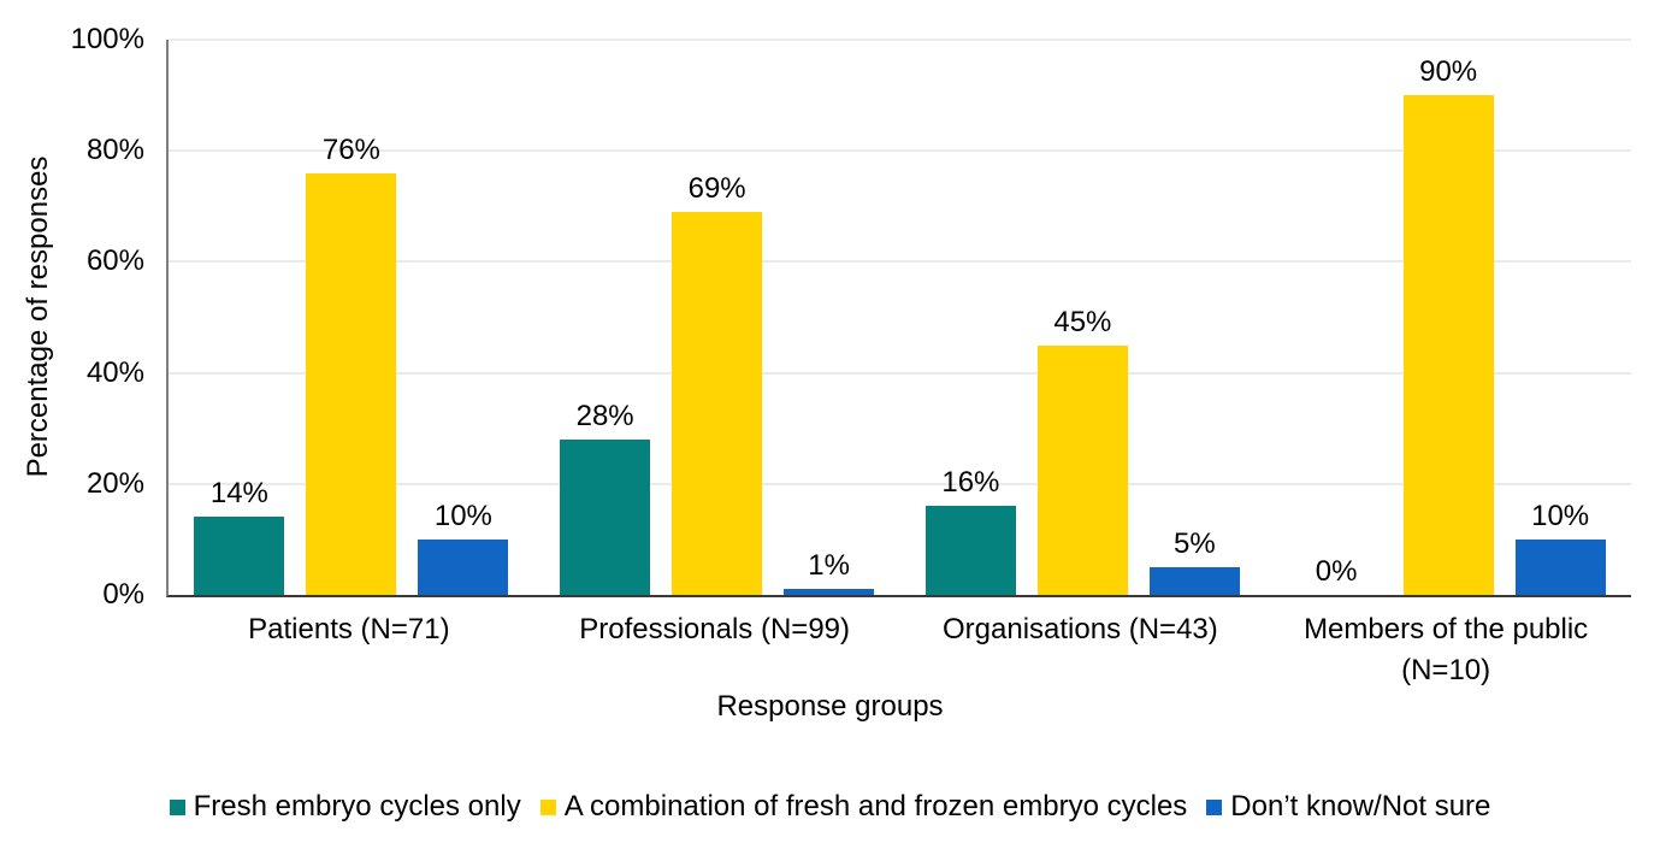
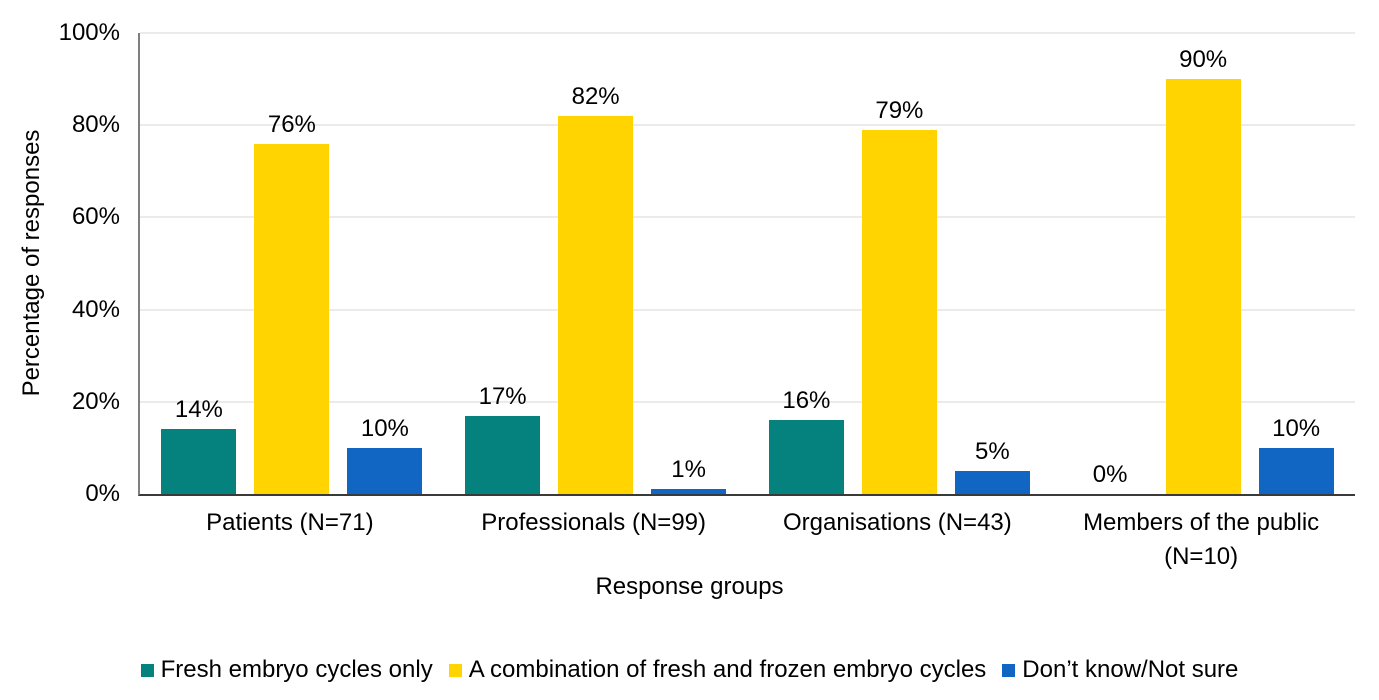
Fresh embryo cycles only/Professionals (N=99): 28% -> 17%
A combination of fresh and frozen embryo cycles/Professionals (N=99): 69% -> 82%
A combination of fresh and frozen embryo cycles/Organisations (N=43): 45% -> 79%
